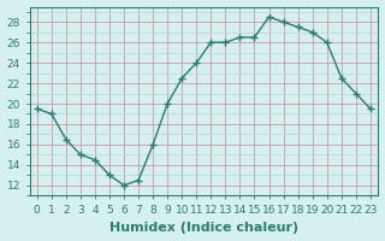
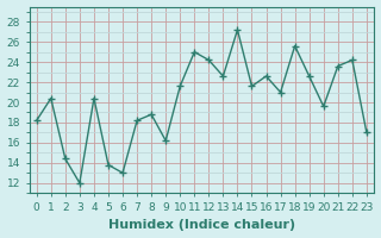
0: 19.5 -> 18.2
1: 19.0 -> 20.4
2: 16.5 -> 14.4
3: 15.0 -> 12.0
4: 14.5 -> 20.4
5: 13.0 -> 13.8
6: 12.0 -> 13.0
7: 12.5 -> 18.2
8: 16.0 -> 18.8
9: 20.0 -> 16.2
10: 22.5 -> 21.6
11: 24.0 -> 25.0
12: 26.0 -> 24.2
13: 26.0 -> 22.6
14: 26.5 -> 27.2
15: 26.5 -> 21.6
16: 28.5 -> 22.6
17: 28.0 -> 21.0
18: 27.5 -> 25.6
19: 27.0 -> 22.6
20: 26.0 -> 19.6
21: 22.5 -> 23.6
22: 21.0 -> 24.2
23: 19.5 -> 17.0
